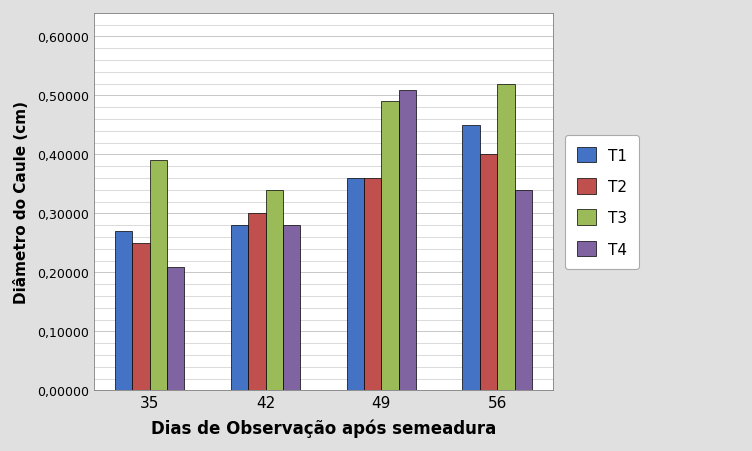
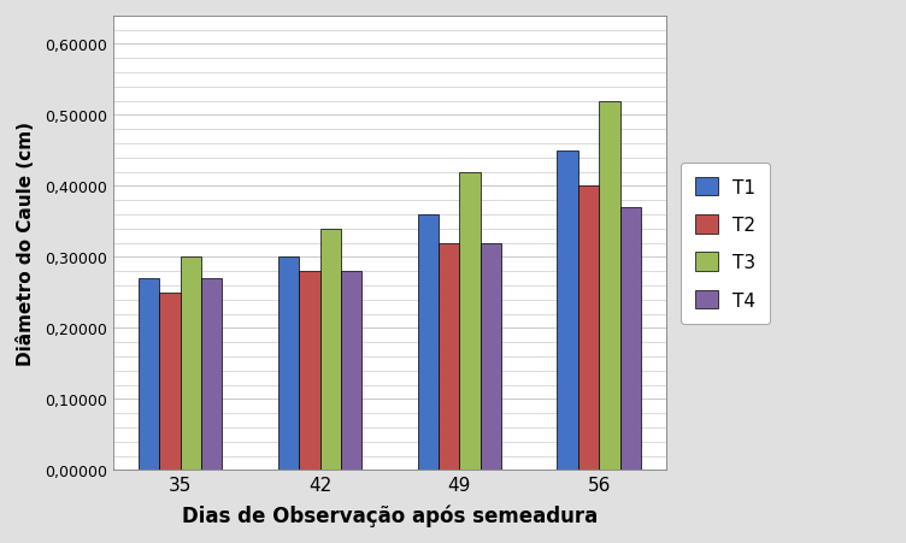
T3/35: 0,39 -> 0,30
T4/35: 0,21 -> 0,27
T1/42: 0,28 -> 0,30
T2/42: 0,30 -> 0,28
T2/49: 0,36 -> 0,32
T3/49: 0,49 -> 0,42
T4/49: 0,51 -> 0,32
T4/56: 0,34 -> 0,37
